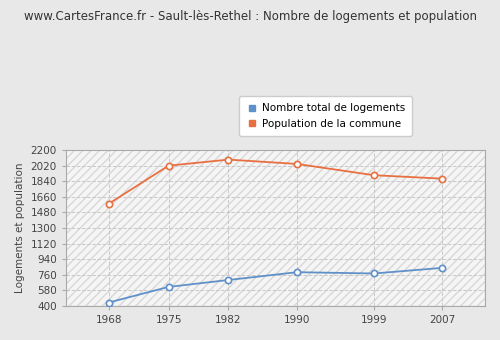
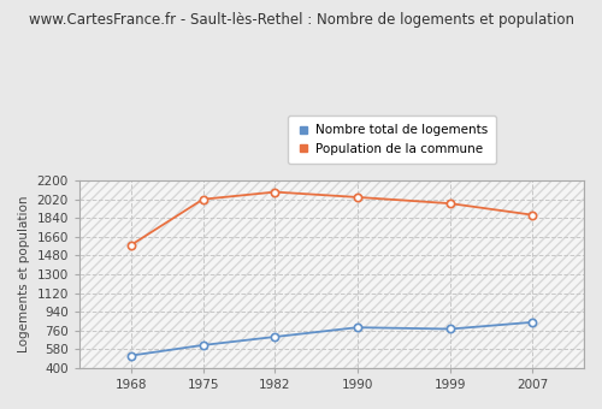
Nombre total de logements/1968: 440 -> 520
Population de la commune/1999: 1910 -> 1980
